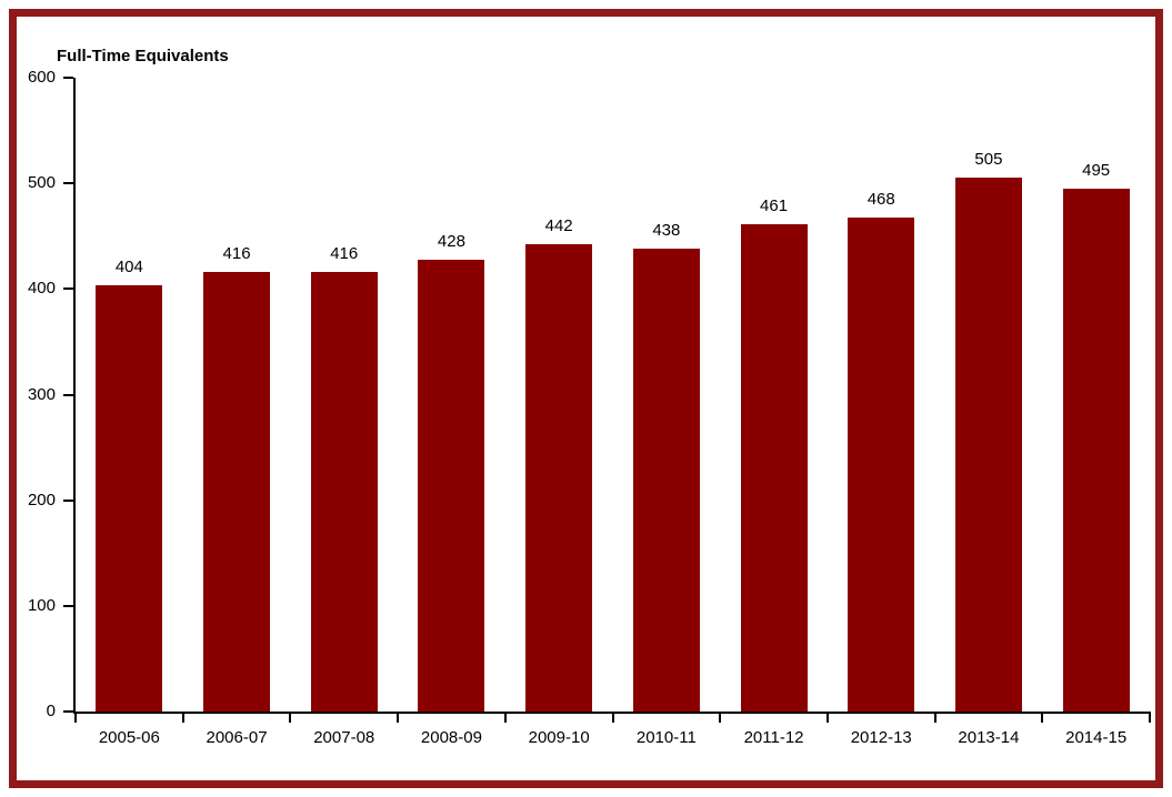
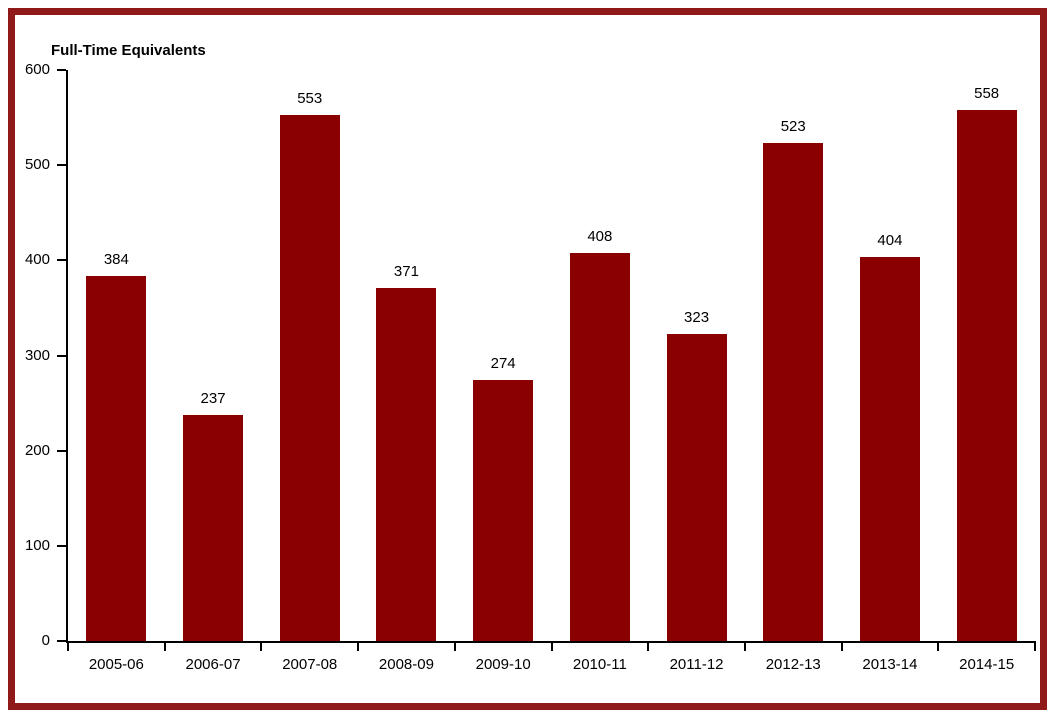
2005-06: 404 -> 384
2006-07: 416 -> 237
2007-08: 416 -> 553
2008-09: 428 -> 371
2009-10: 442 -> 274
2010-11: 438 -> 408
2011-12: 461 -> 323
2012-13: 468 -> 523
2013-14: 505 -> 404
2014-15: 495 -> 558
